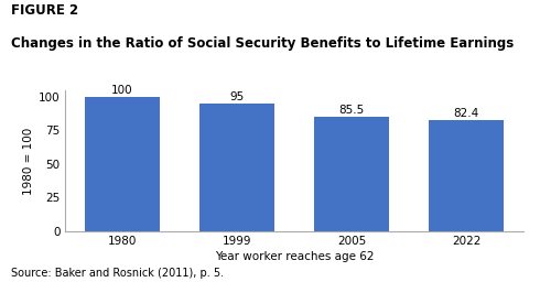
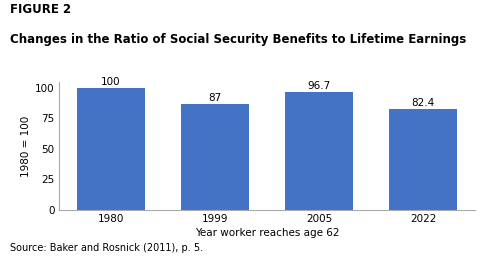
1999: 95 -> 87
2005: 85.5 -> 96.7
